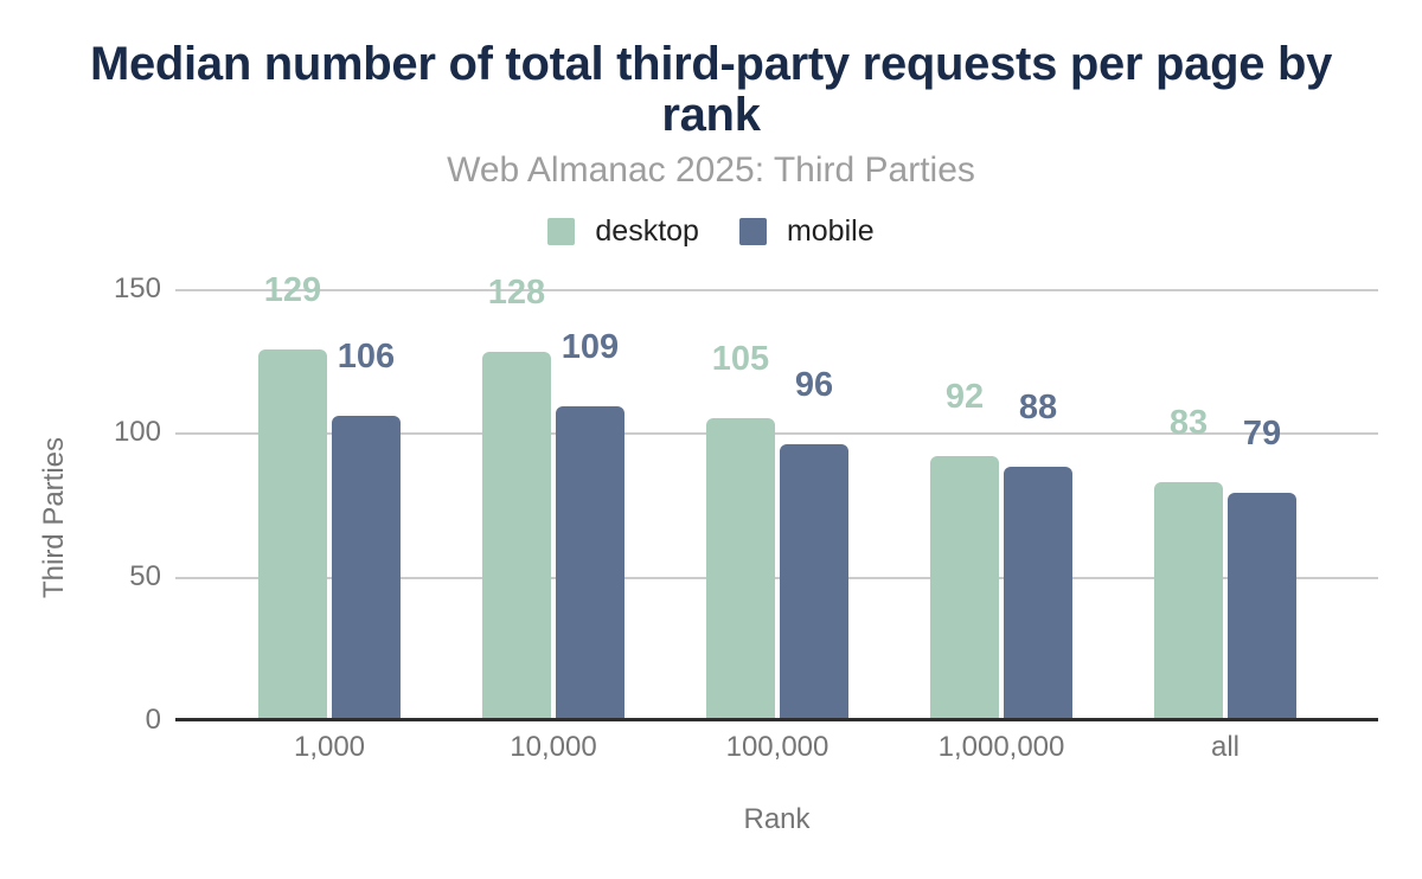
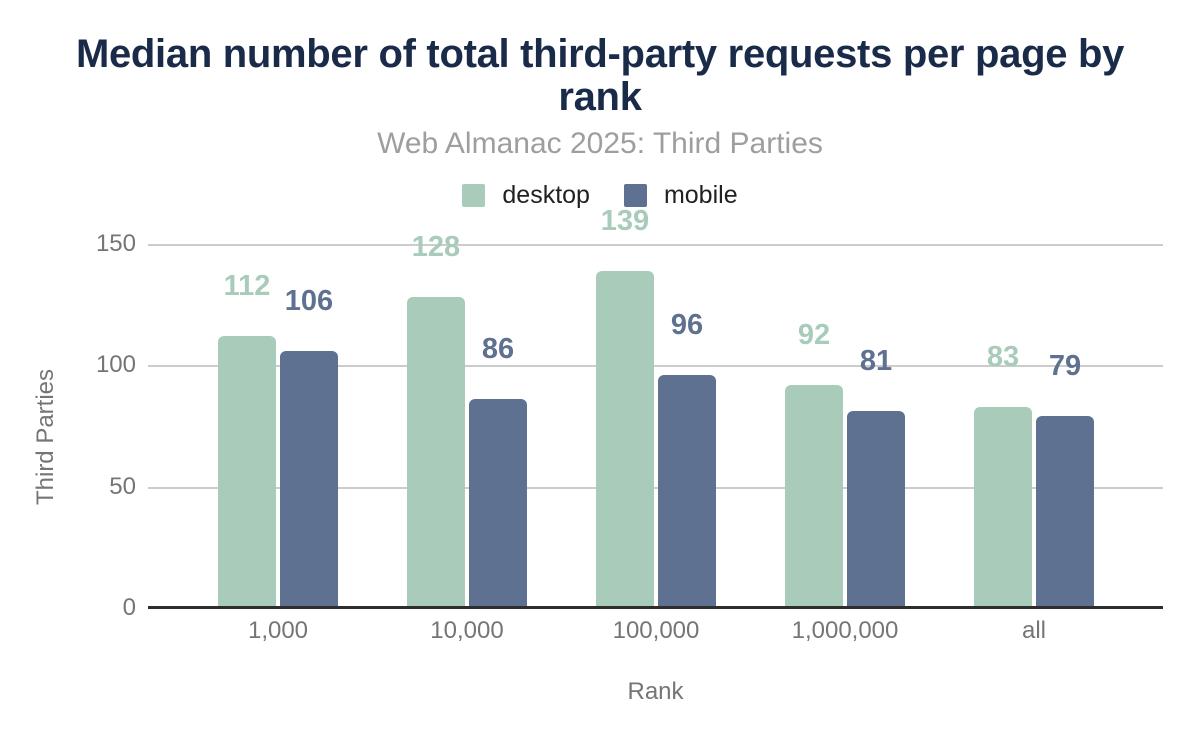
desktop/1,000: 129 -> 112
mobile/10,000: 109 -> 86
desktop/100,000: 105 -> 139
mobile/1,000,000: 88 -> 81
